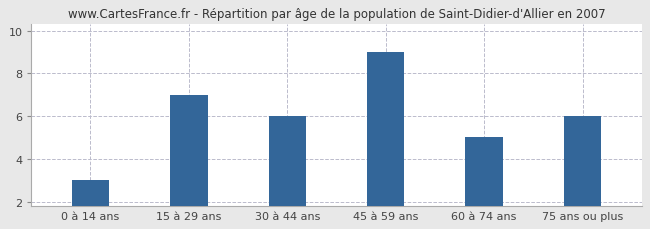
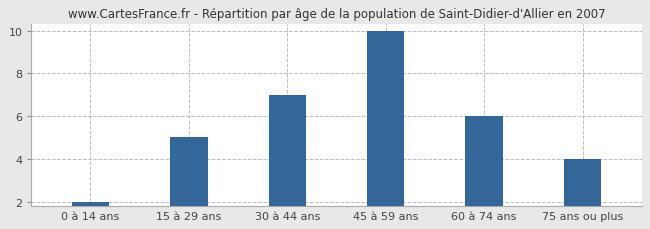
0 à 14 ans: 3 -> 2
15 à 29 ans: 7 -> 5
30 à 44 ans: 6 -> 7
45 à 59 ans: 9 -> 10
60 à 74 ans: 5 -> 6
75 ans ou plus: 6 -> 4
